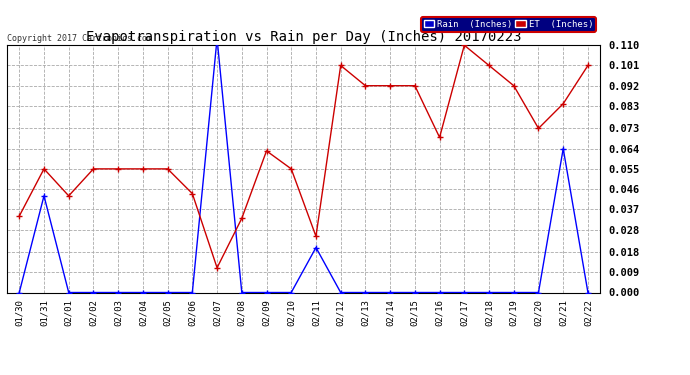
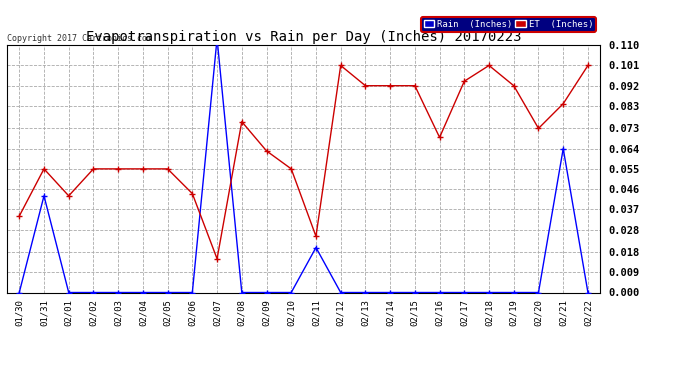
ET (Inches)/02/07: 0.011 -> 0.015
ET (Inches)/02/08: 0.033 -> 0.076
ET (Inches)/02/17: 0.110 -> 0.094
